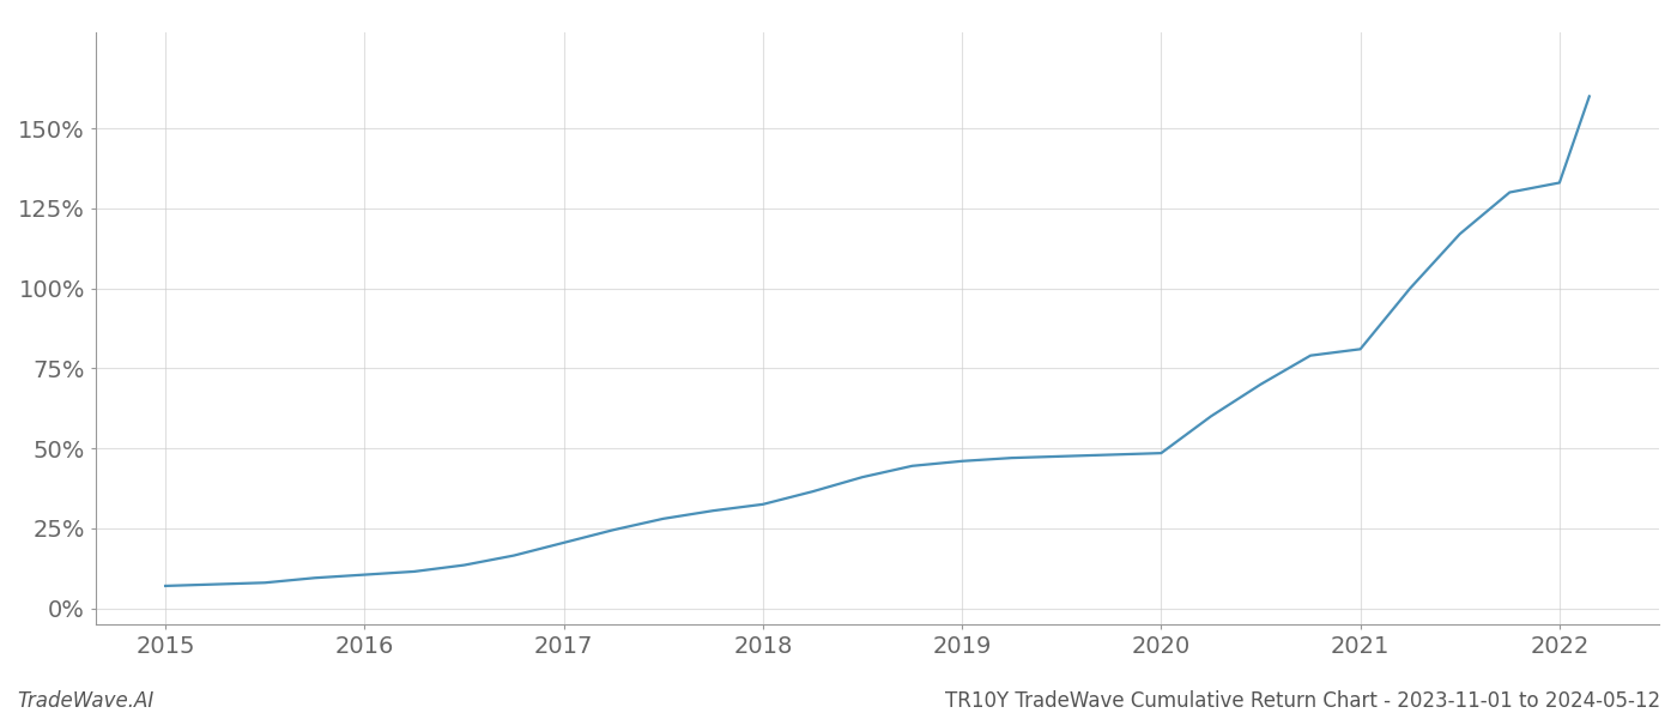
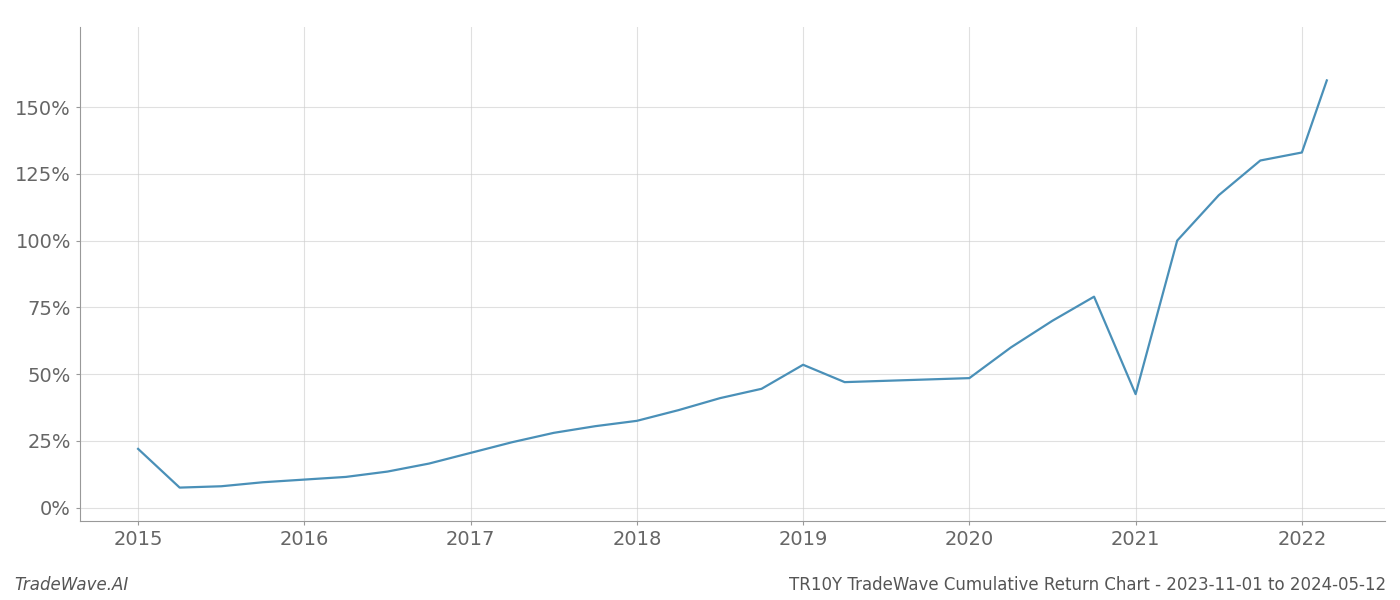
2015: 7.0% -> 22.0%
2019: 46.0% -> 53.5%
2021: 81.0% -> 42.5%
